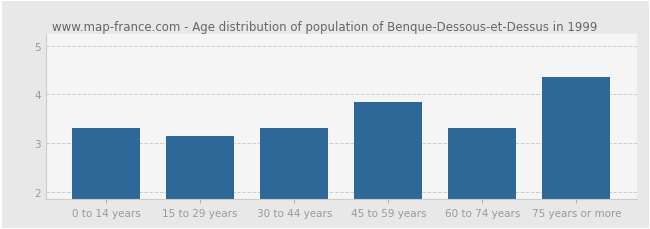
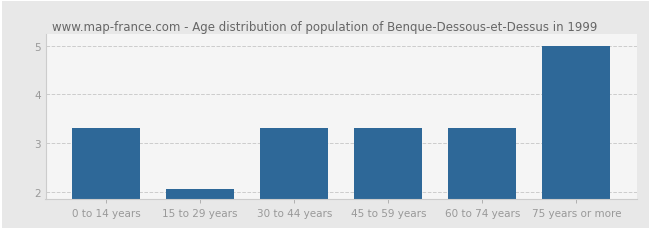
15 to 29 years: 3.15 -> 2.05
45 to 59 years: 3.85 -> 3.30
75 years or more: 4.35 -> 5.00
